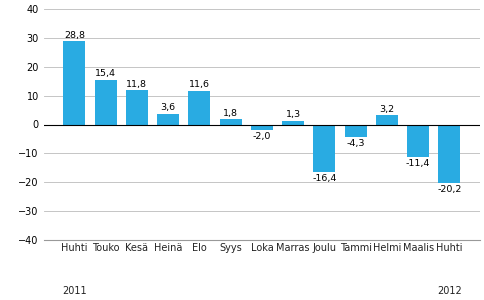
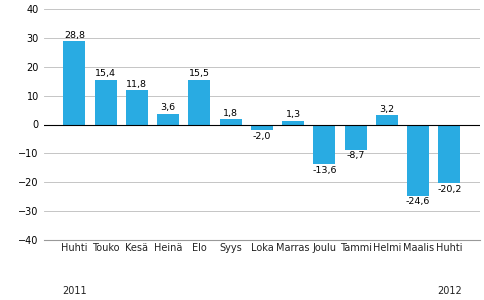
Elo: 11,6 -> 15,5
Joulu: -16,4 -> -13,6
Tammi: -4,3 -> -8,7
Maalis: -11,4 -> -24,6
